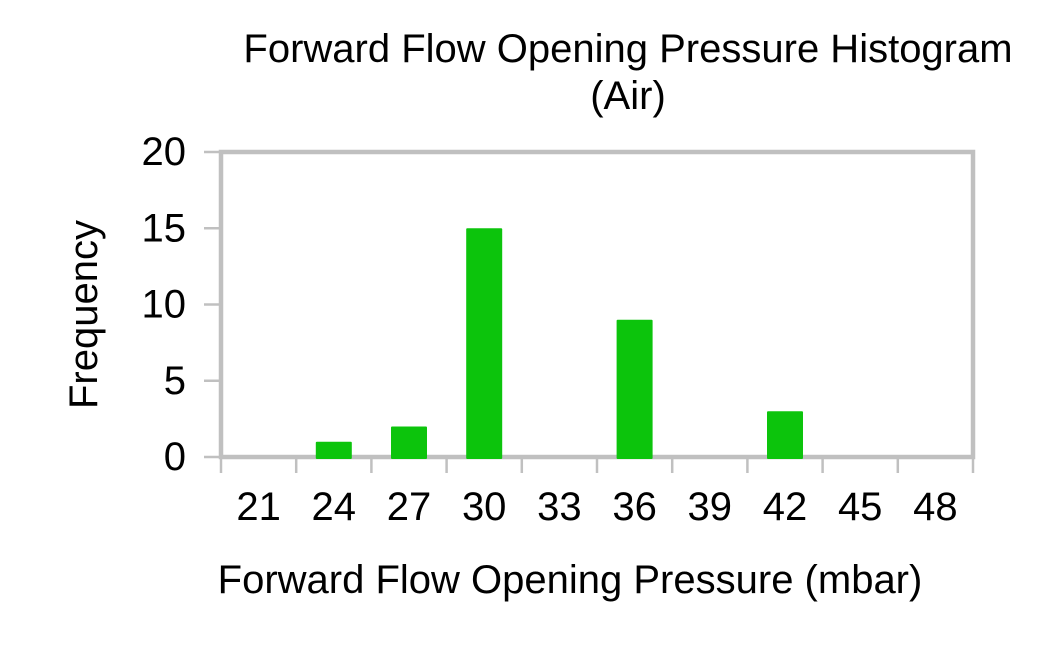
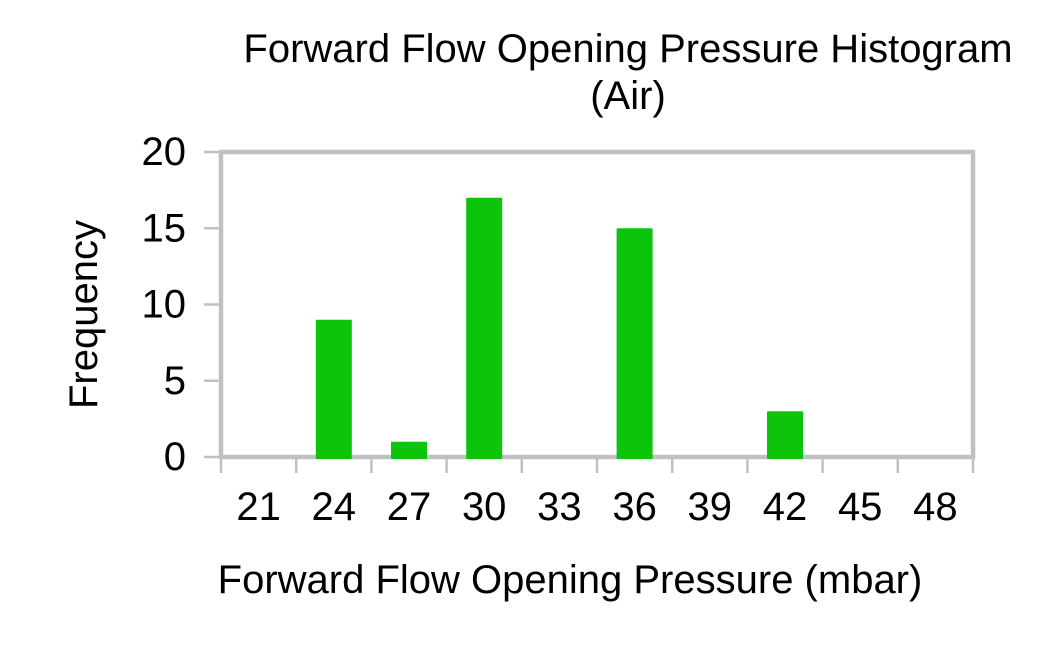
24: 1 -> 9
27: 2 -> 1
30: 15 -> 17
36: 9 -> 15
